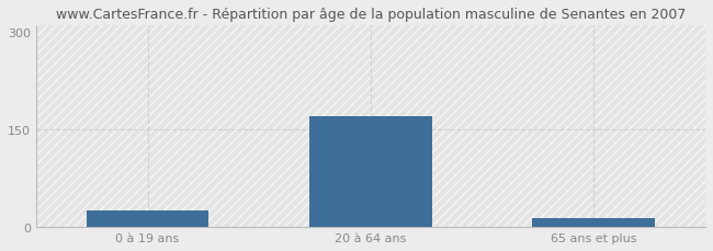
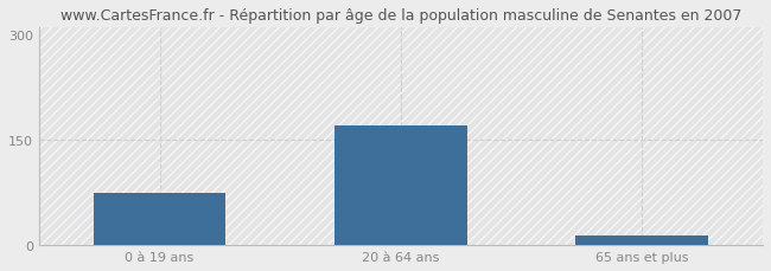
0 à 19 ans: 25 -> 74
